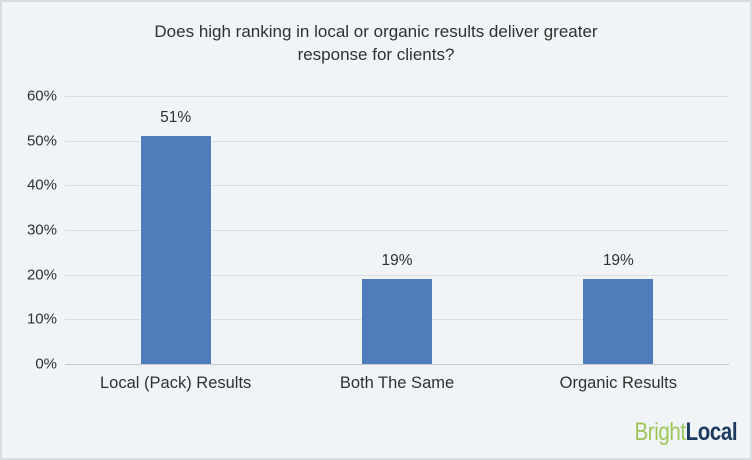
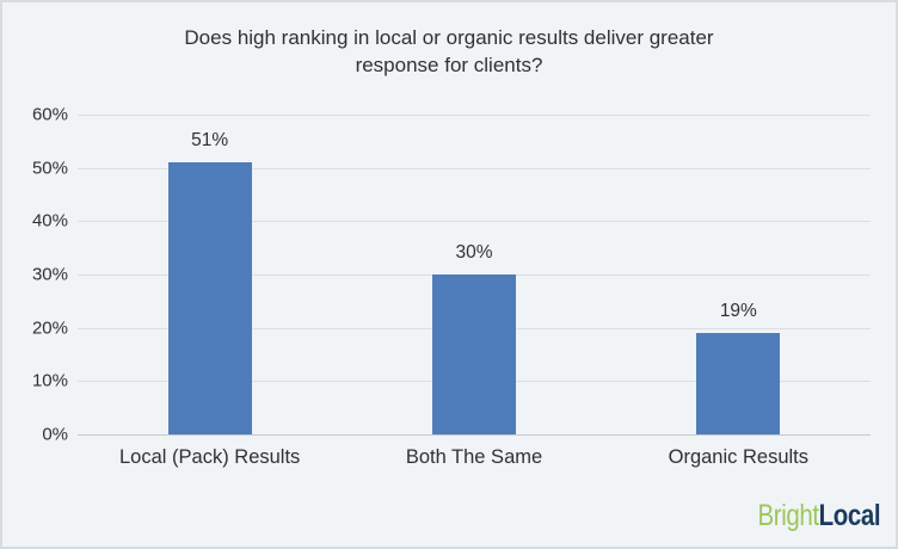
Both The Same: 19% -> 30%
